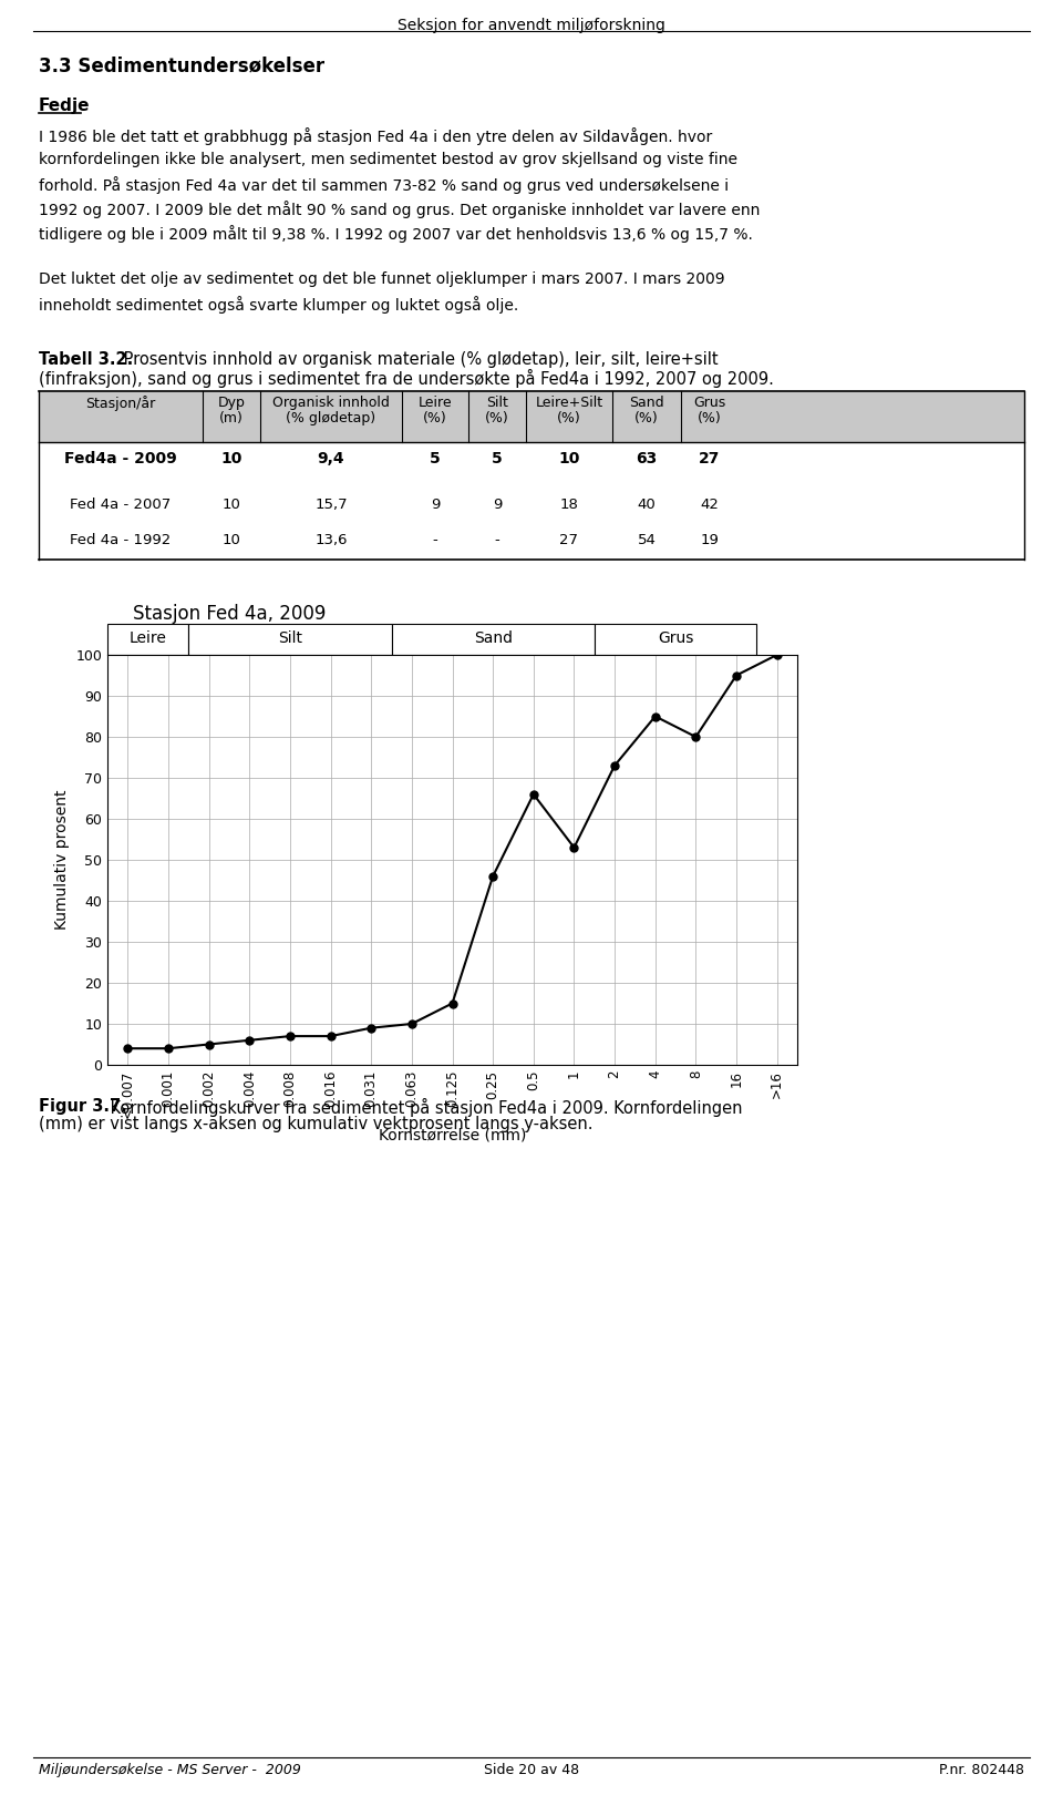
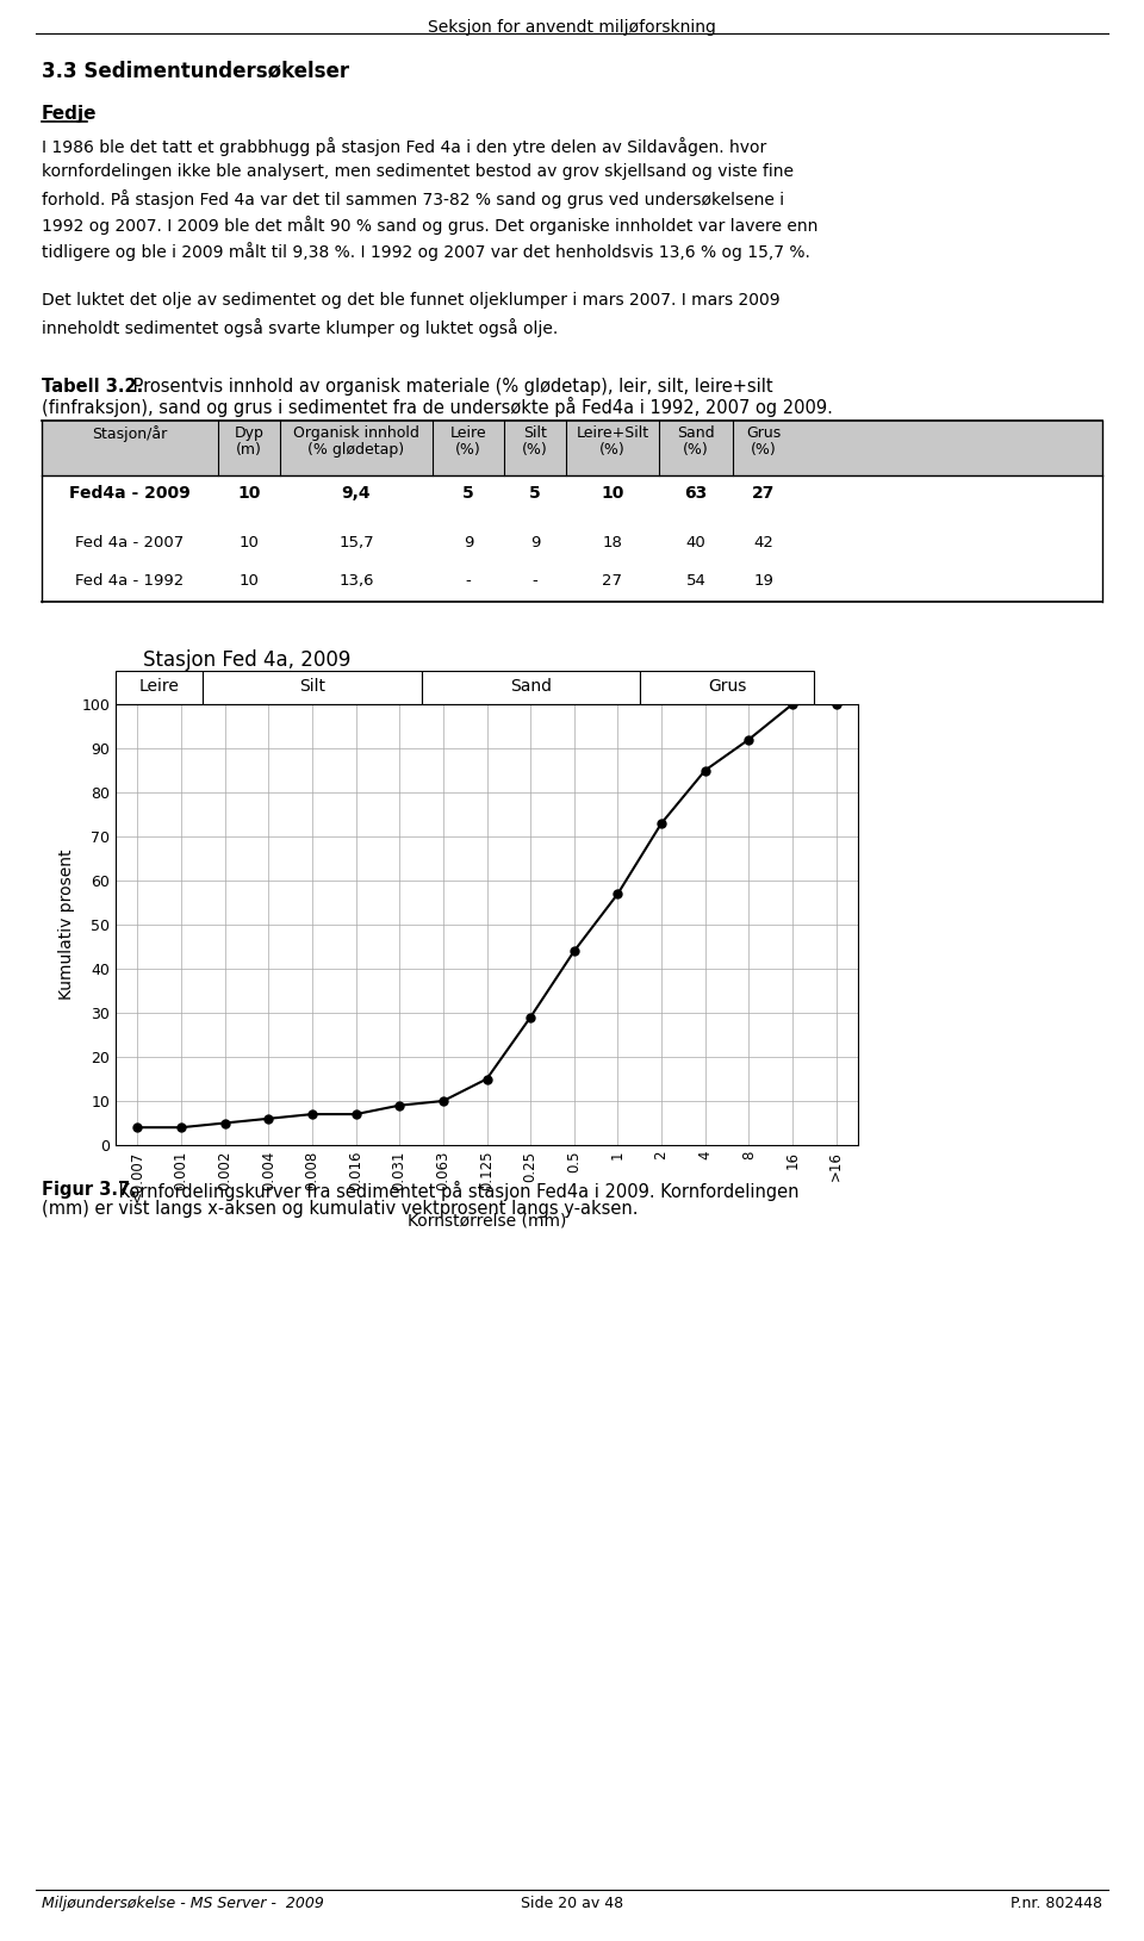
0.25: 46 -> 29
0.5: 66 -> 44
1: 53 -> 57
8: 80 -> 92
16: 95 -> 100
